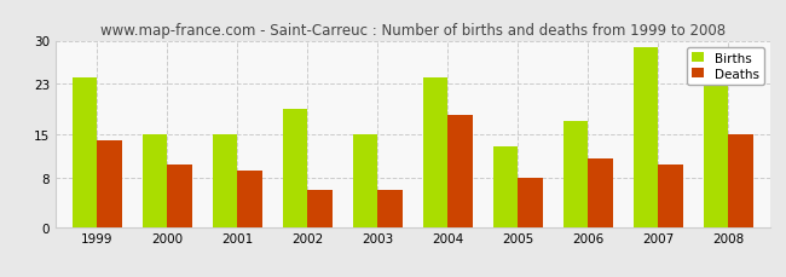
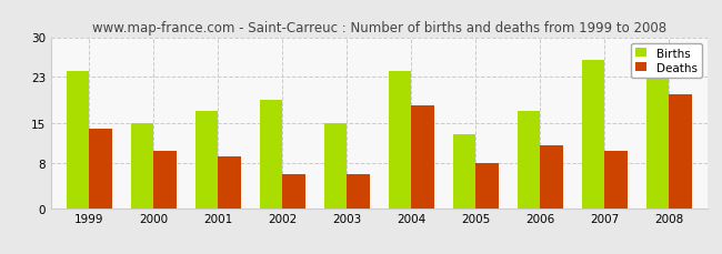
Births/2001: 15 -> 17
Births/2007: 29 -> 26
Deaths/2008: 15 -> 20
